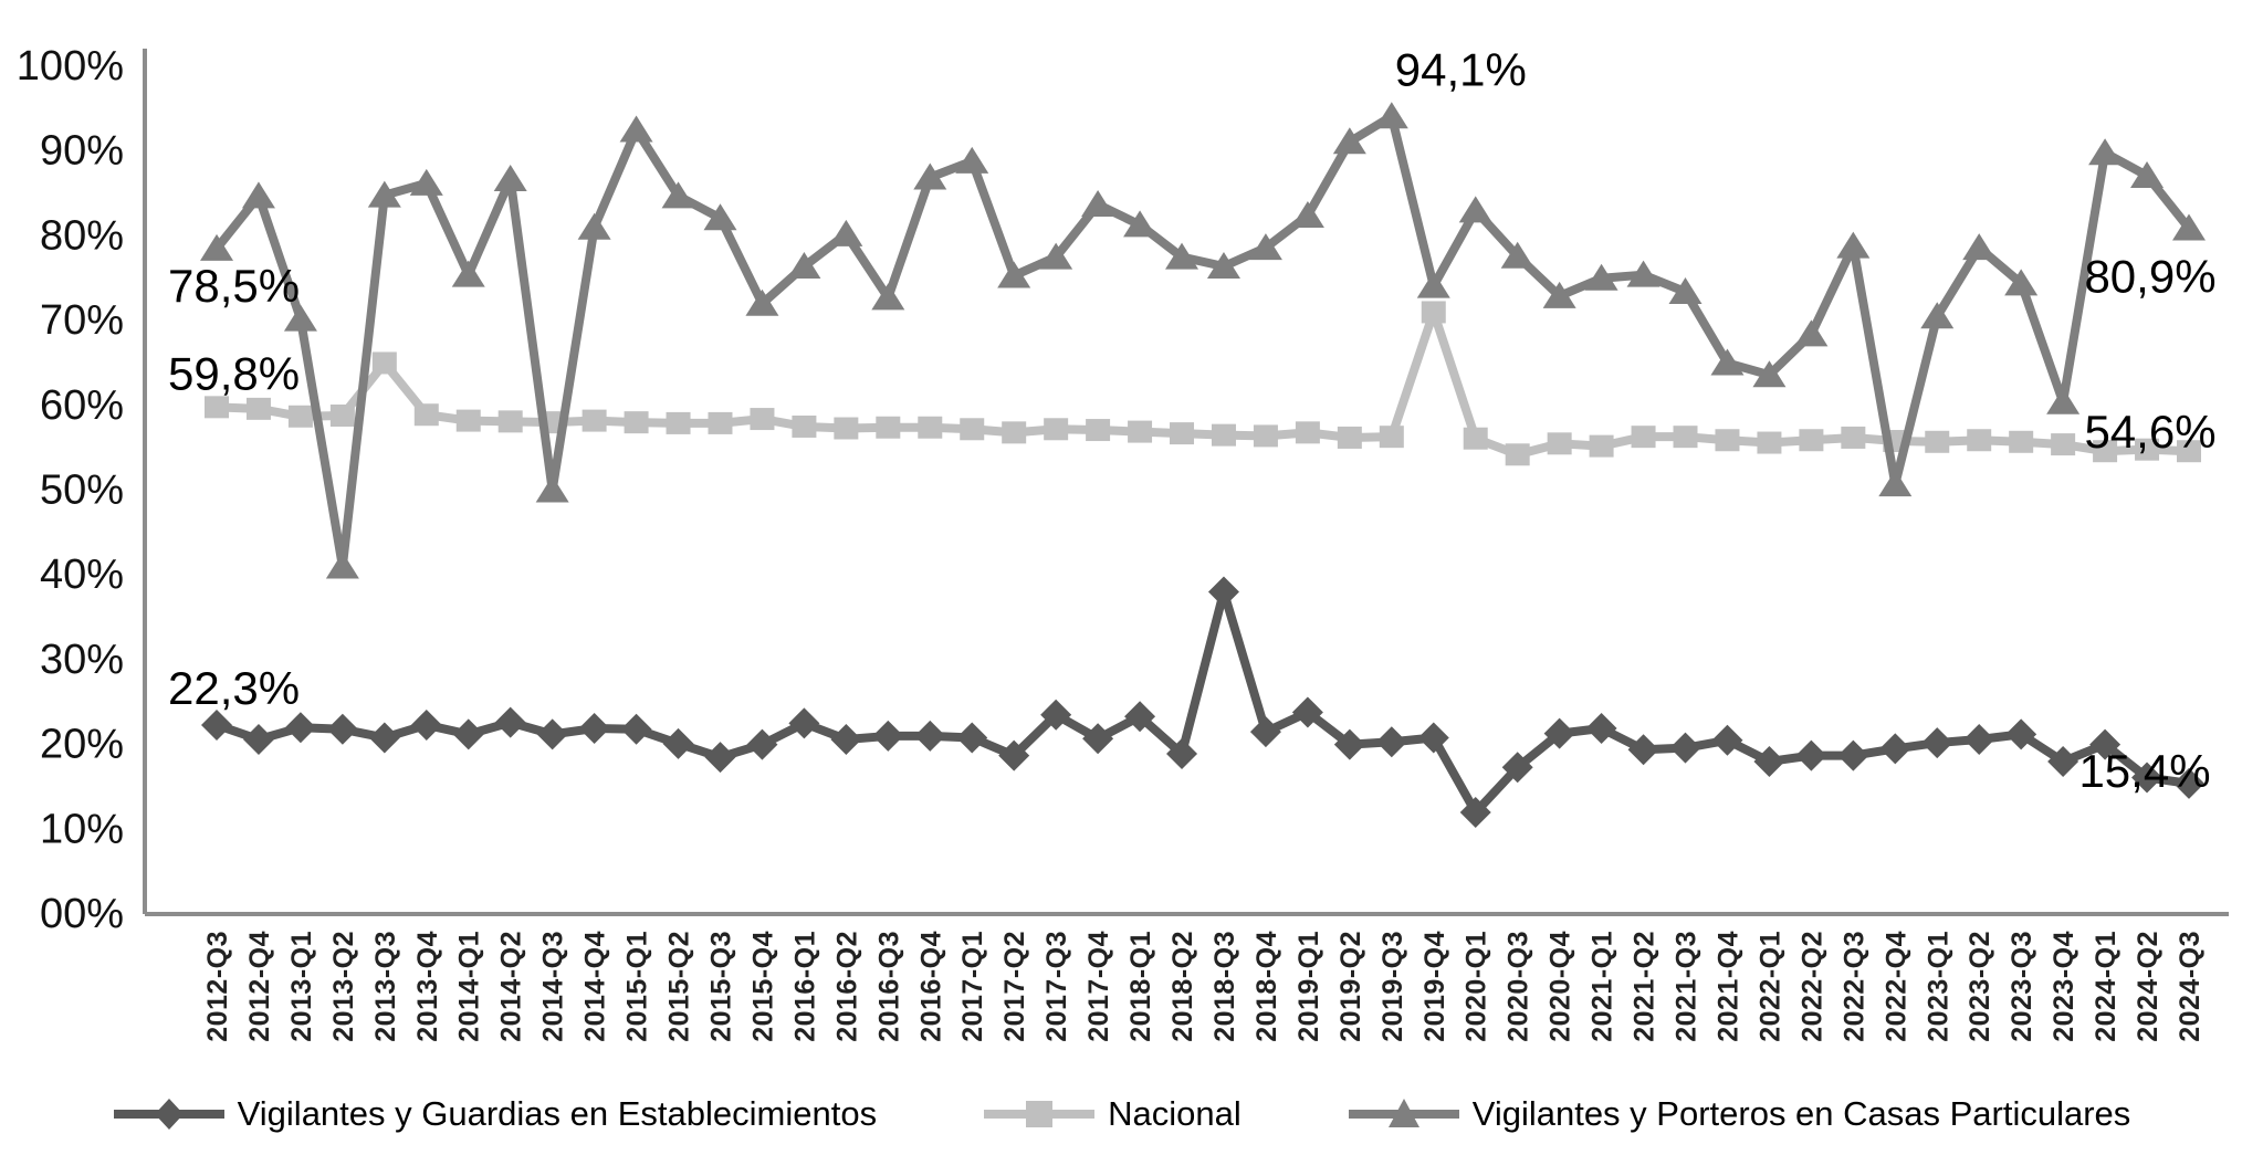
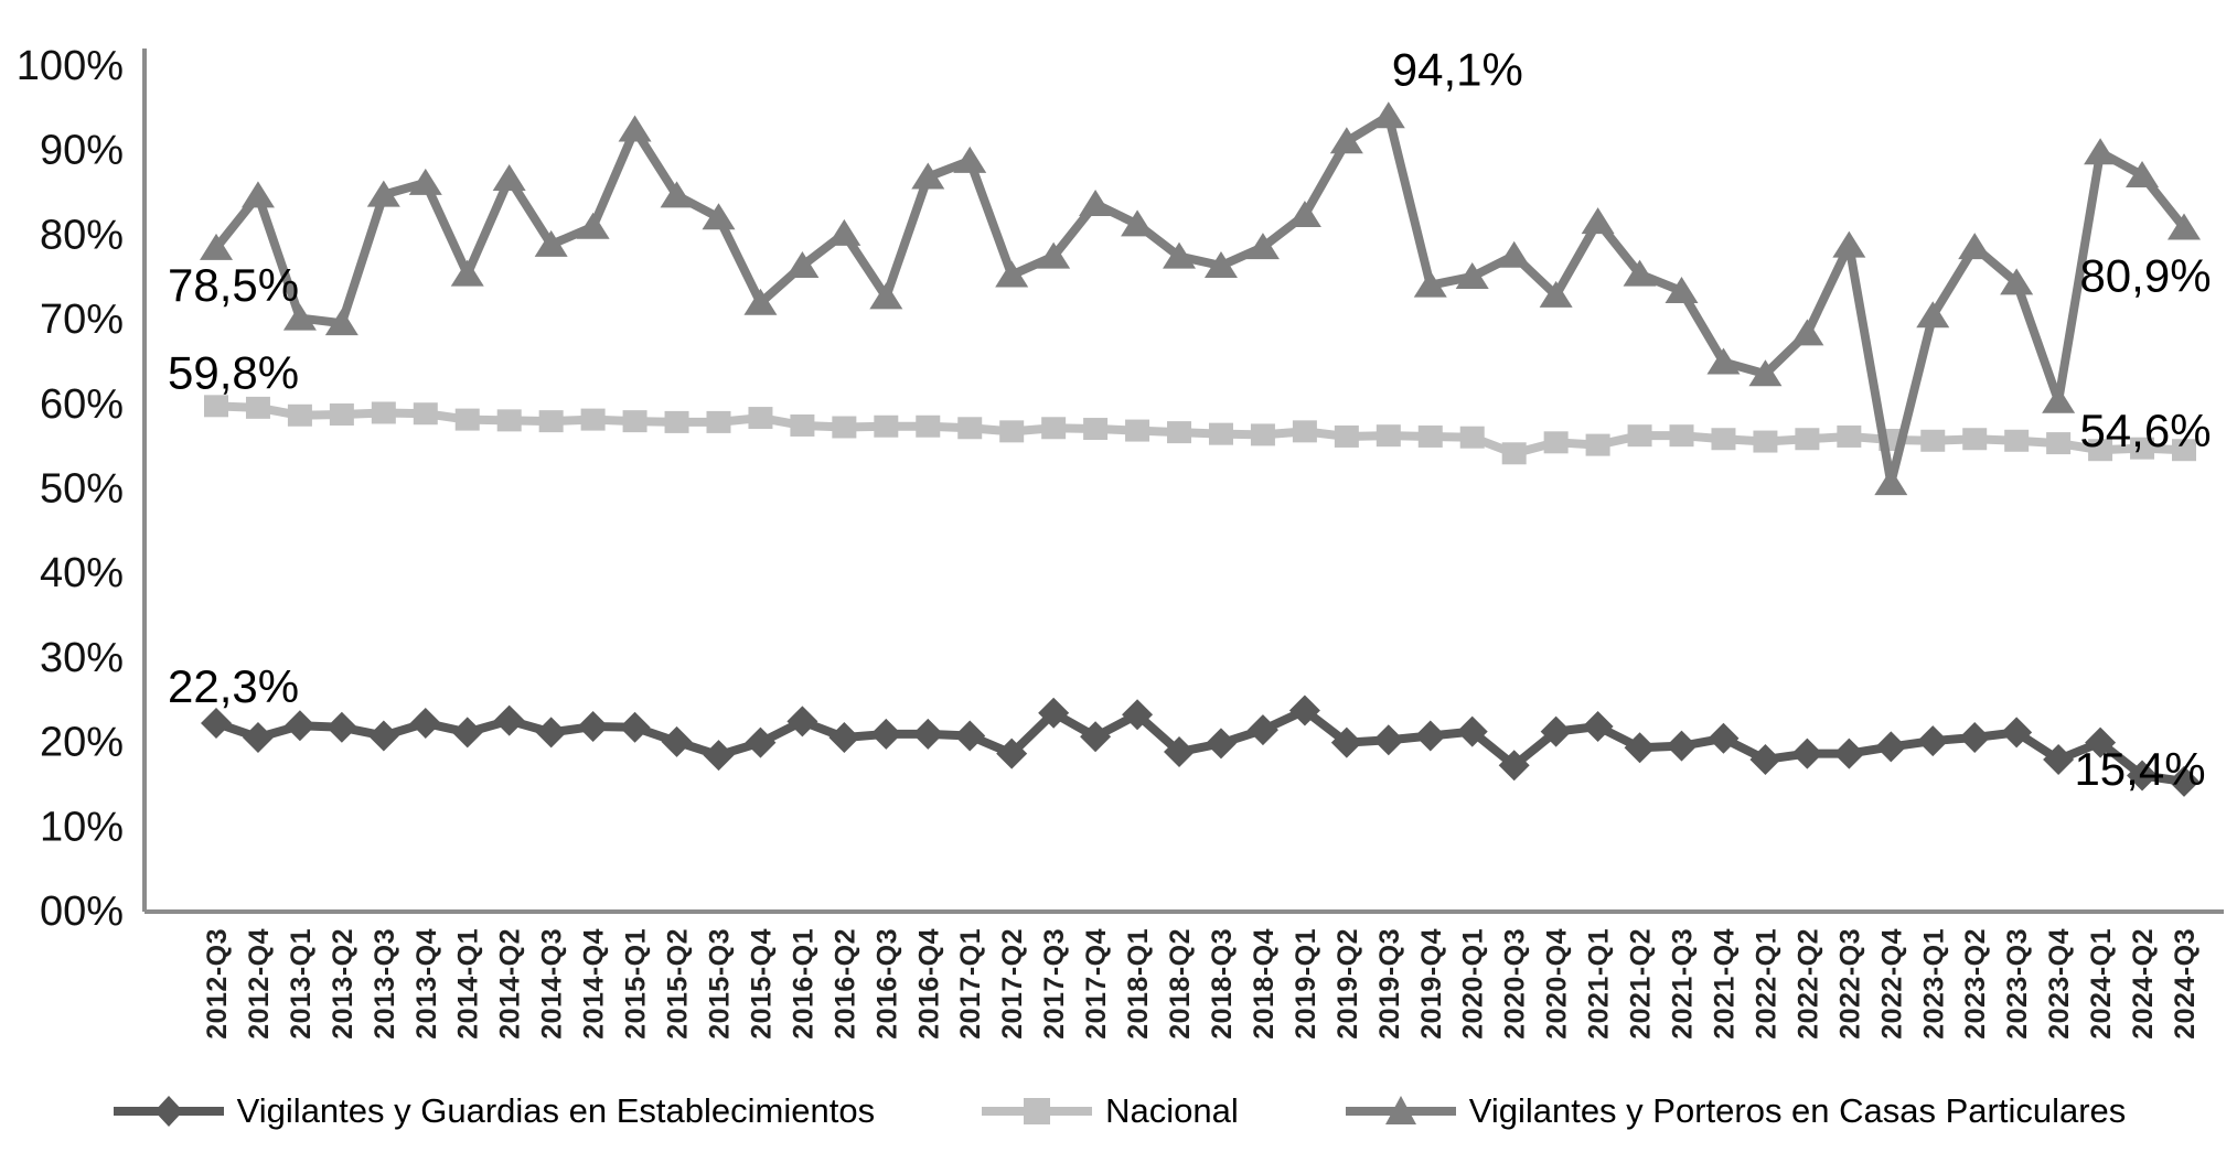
Vigilantes y Porteros en Casas Particulares/2013-Q2: 41% -> 70%
Nacional/2013-Q3: 65% -> 59%
Vigilantes y Porteros en Casas Particulares/2014-Q3: 50% -> 79%
Vigilantes y Guardias en Establecimientos/2018-Q3: 38% -> 20%
Nacional/2019-Q4: 71% -> 56%
Vigilantes y Guardias en Establecimientos/2020-Q1: 12% -> 21%
Vigilantes y Porteros en Casas Particulares/2020-Q1: 83% -> 75%
Vigilantes y Porteros en Casas Particulares/2021-Q1: 75% -> 82%
